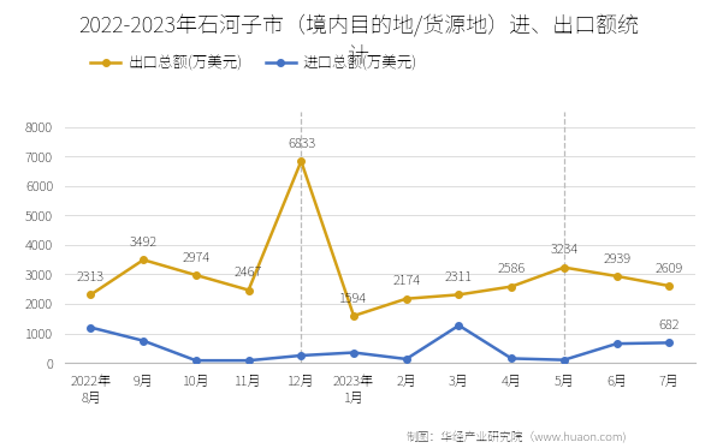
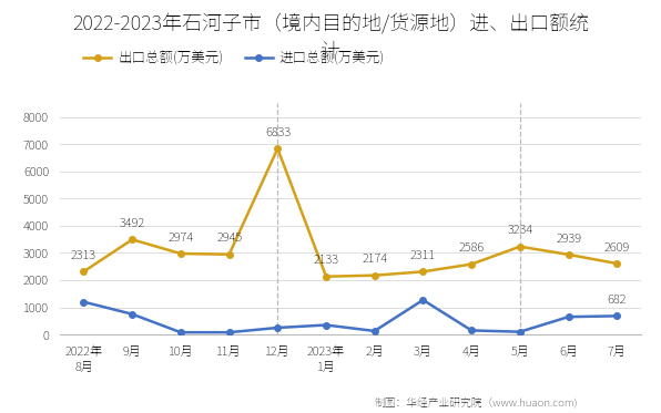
出口总额(万美元)/11月: 2467 -> 2945
出口总额(万美元)/2023年 1月: 1594 -> 2133
